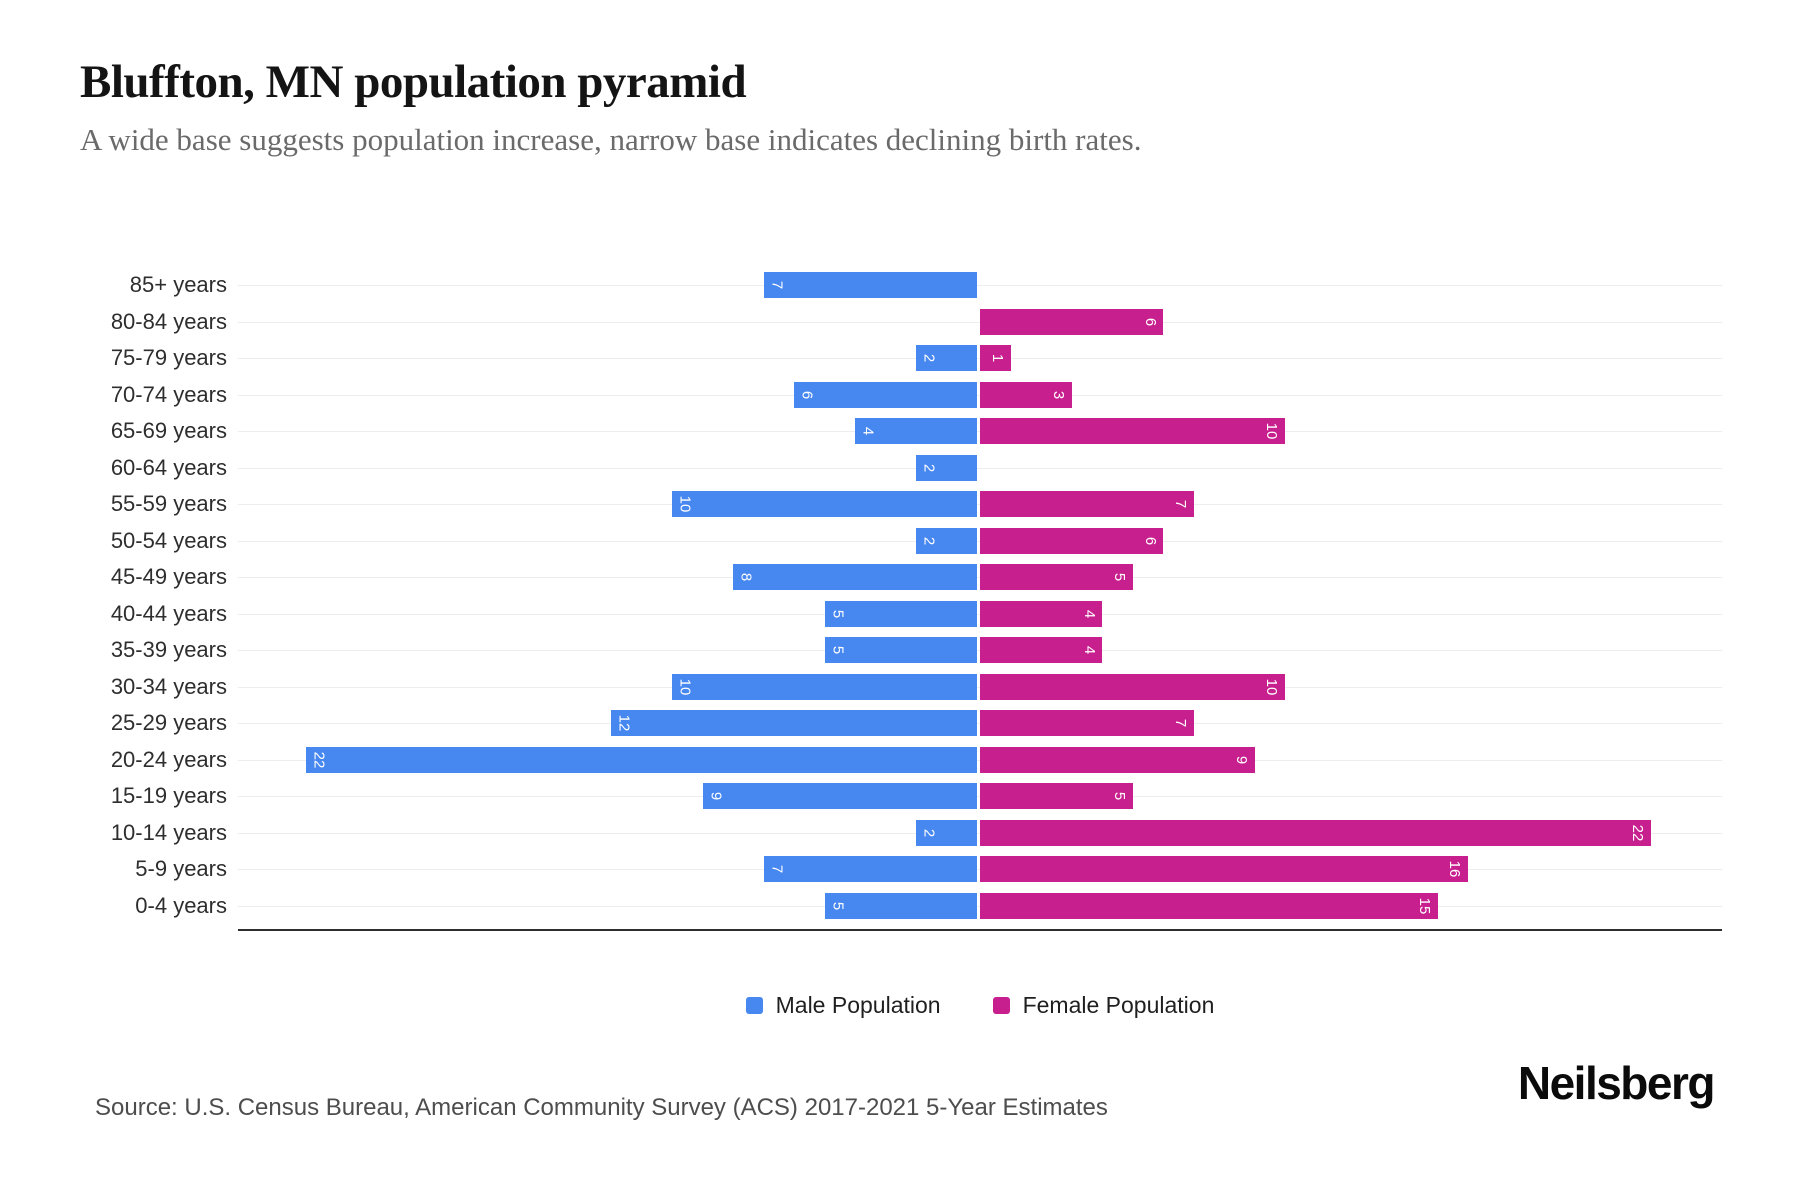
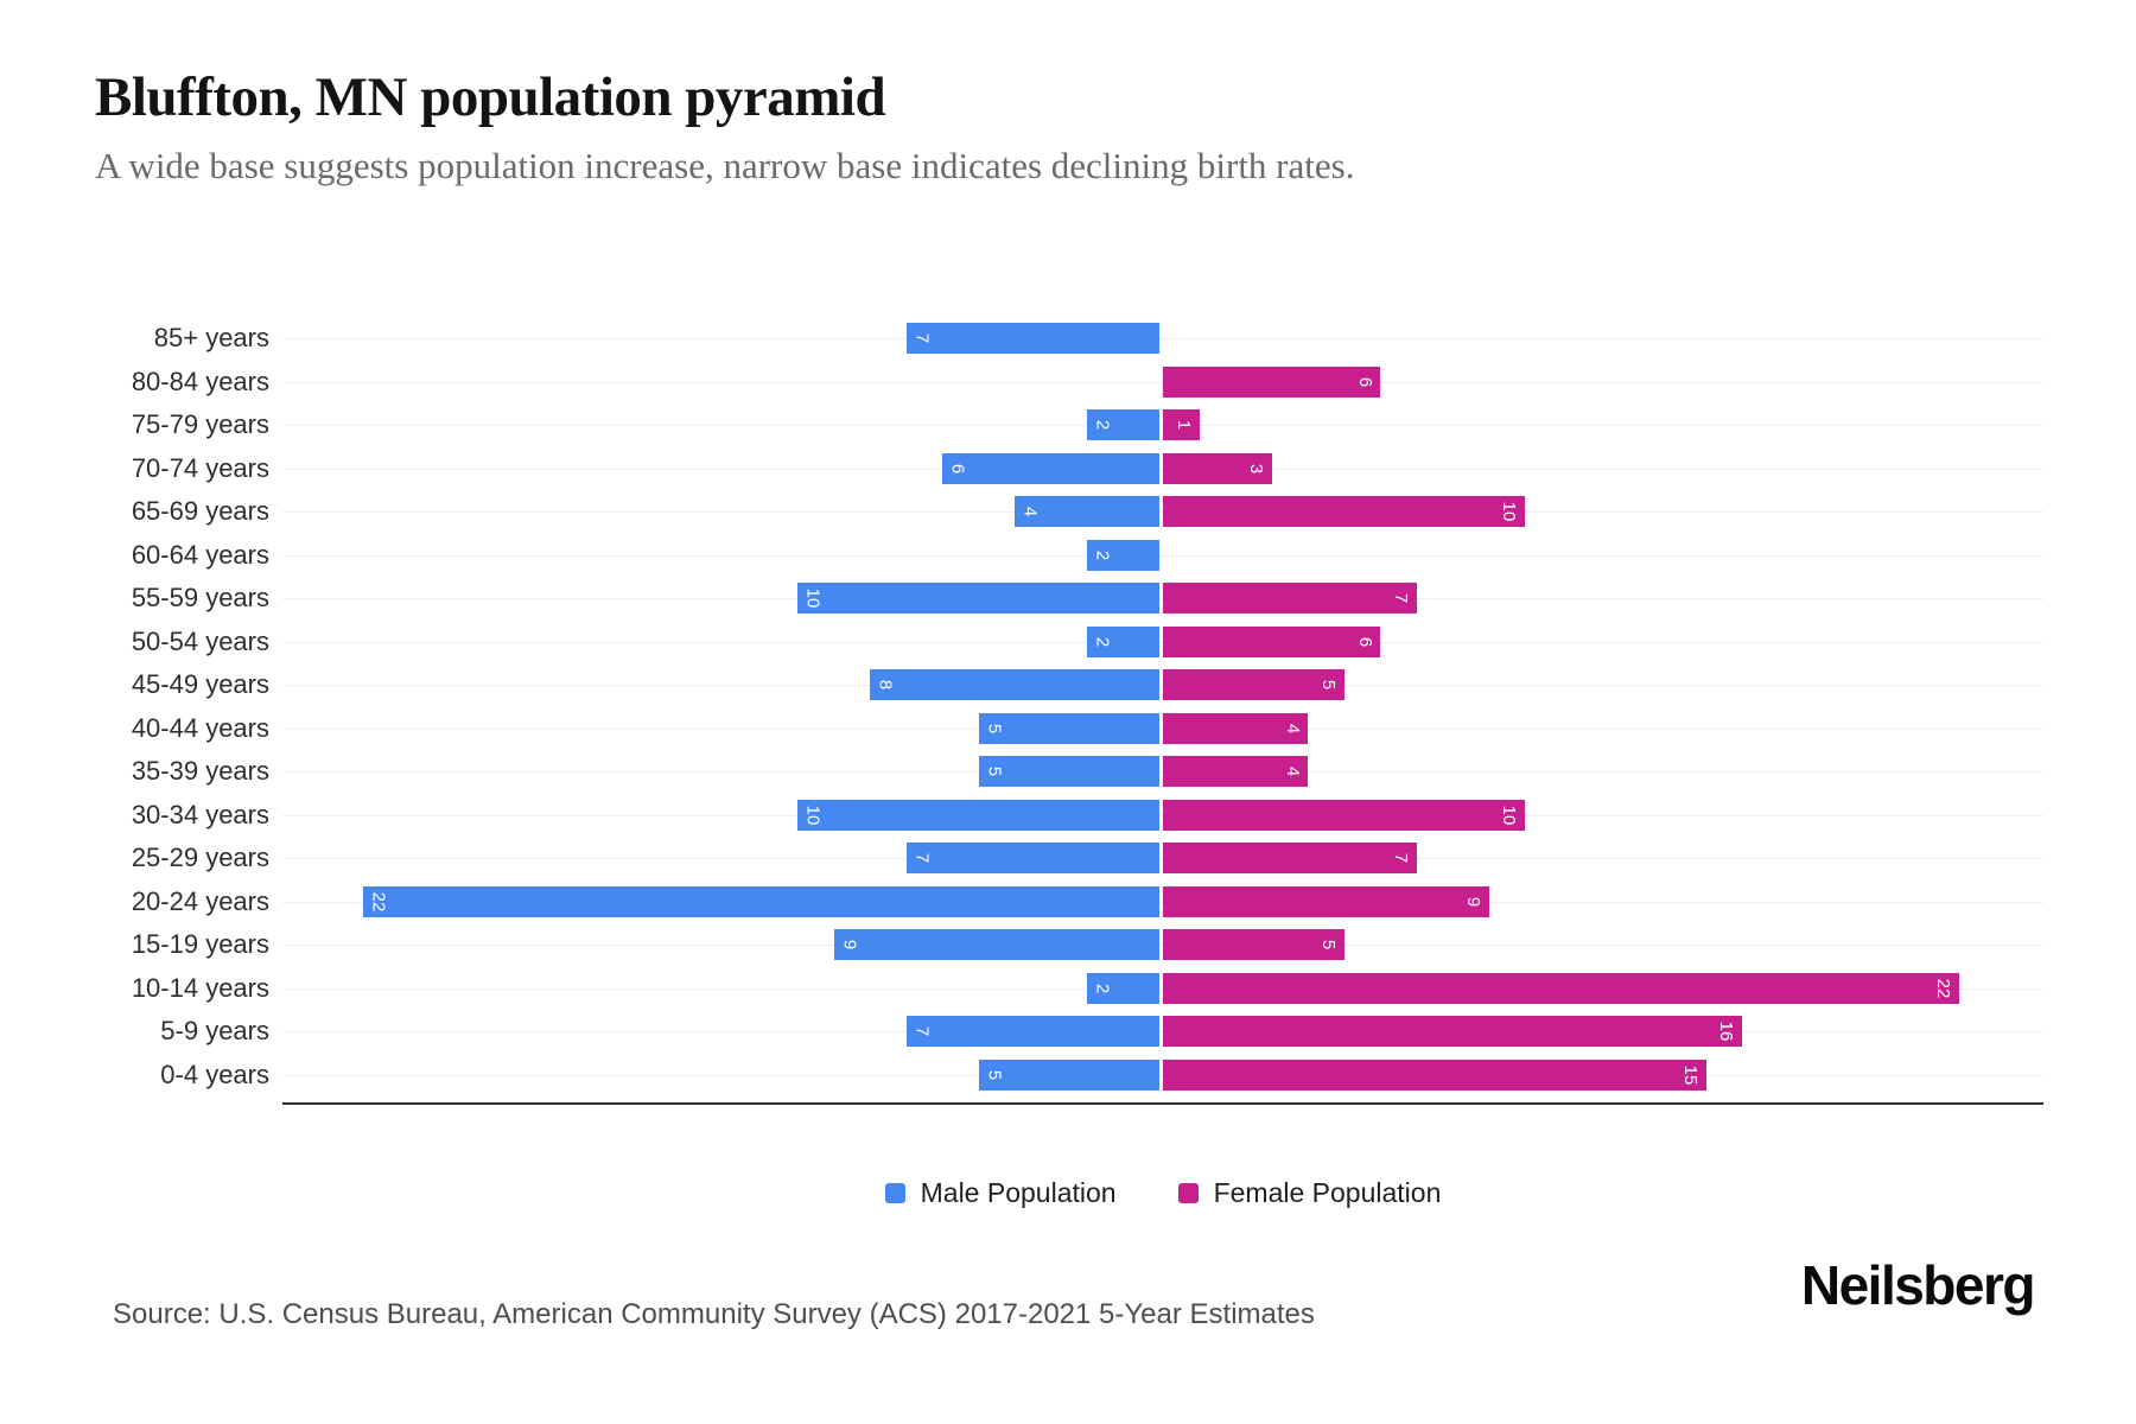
Male Population/25-29 years: 12 -> 7
